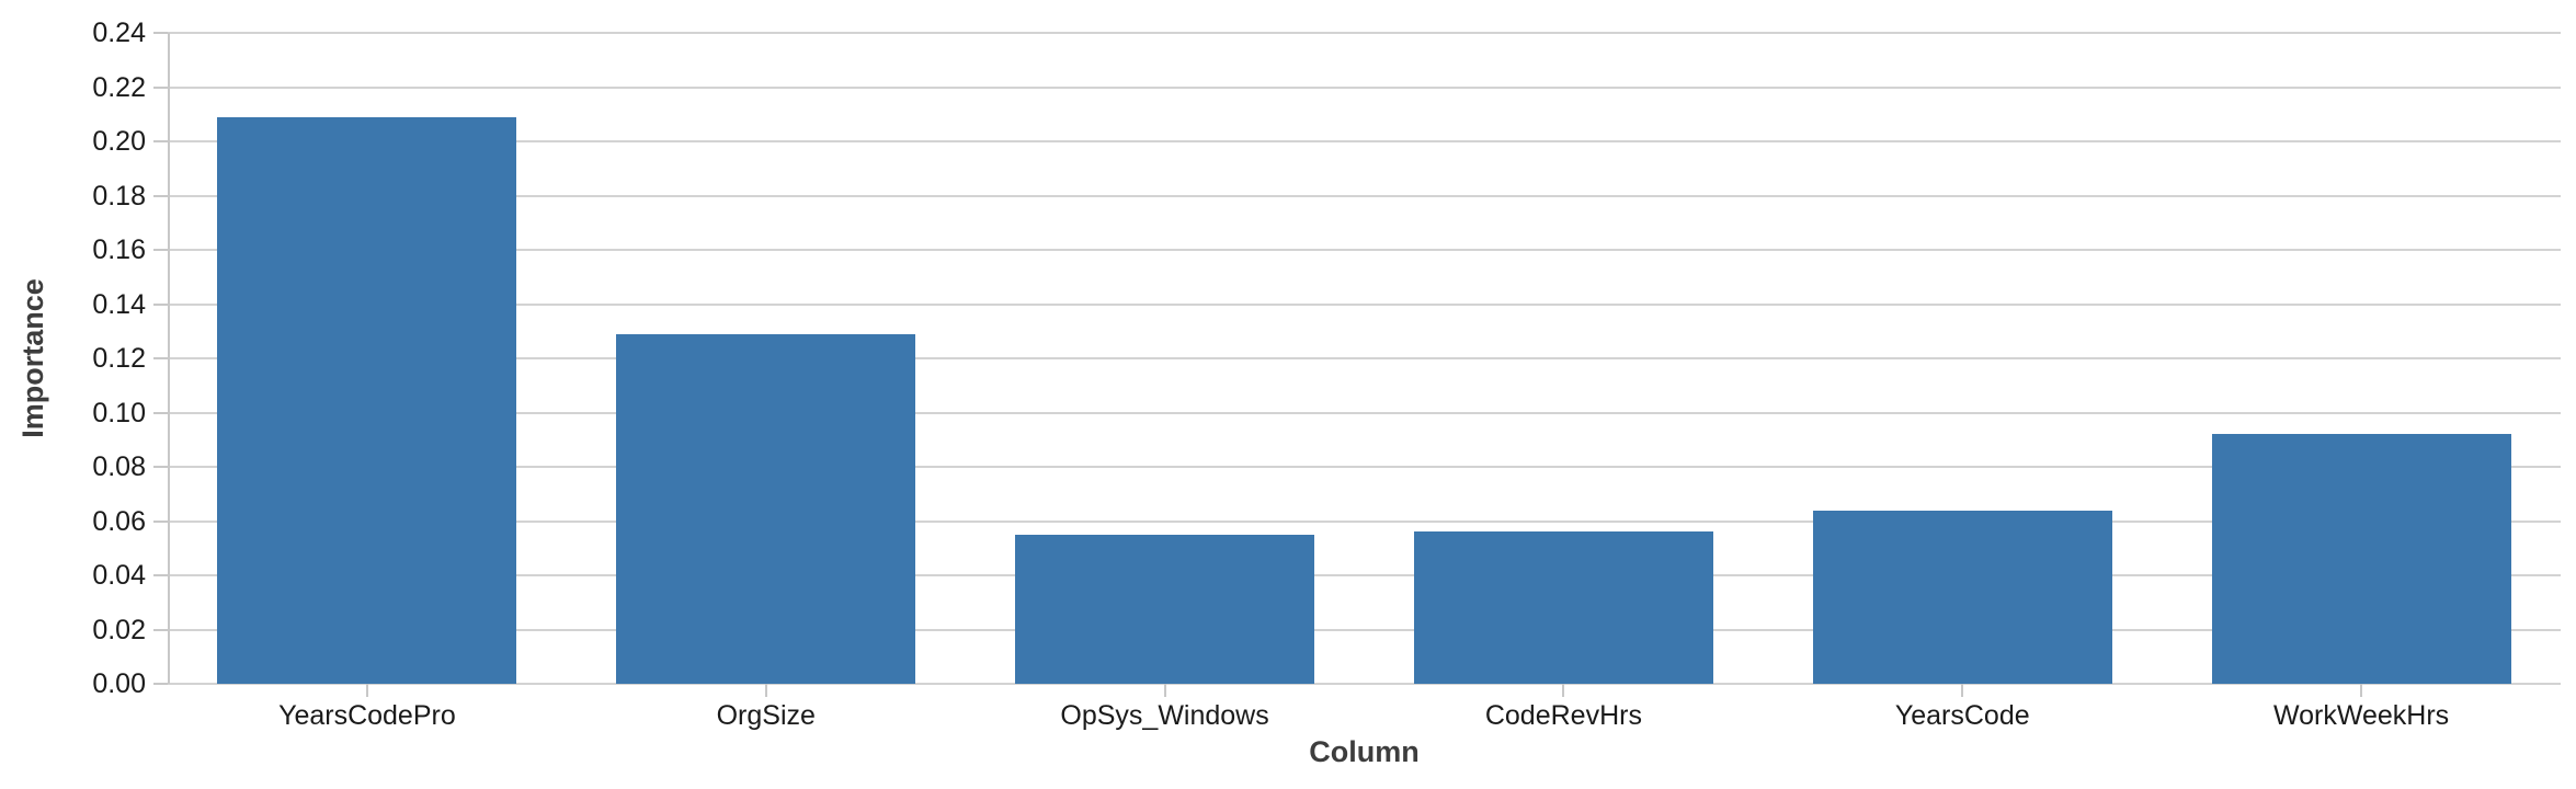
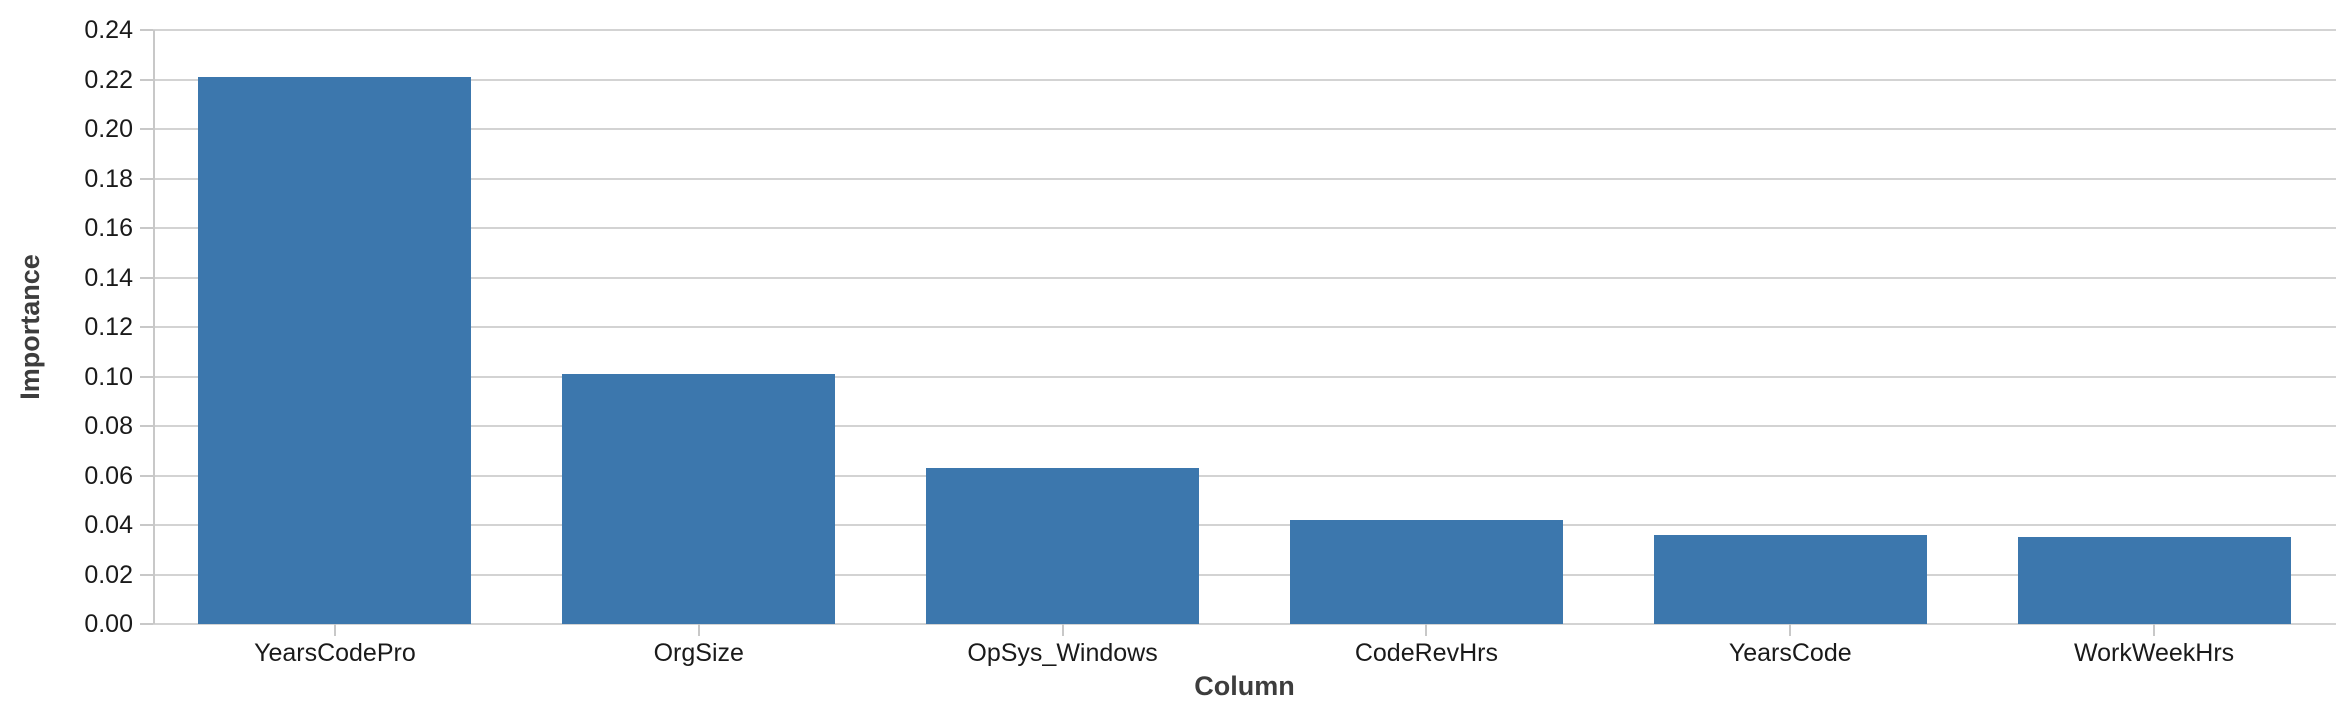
YearsCodePro: 0.209 -> 0.221
OrgSize: 0.129 -> 0.101
OpSys_Windows: 0.055 -> 0.063
CodeRevHrs: 0.056 -> 0.042
YearsCode: 0.064 -> 0.036
WorkWeekHrs: 0.092 -> 0.035
